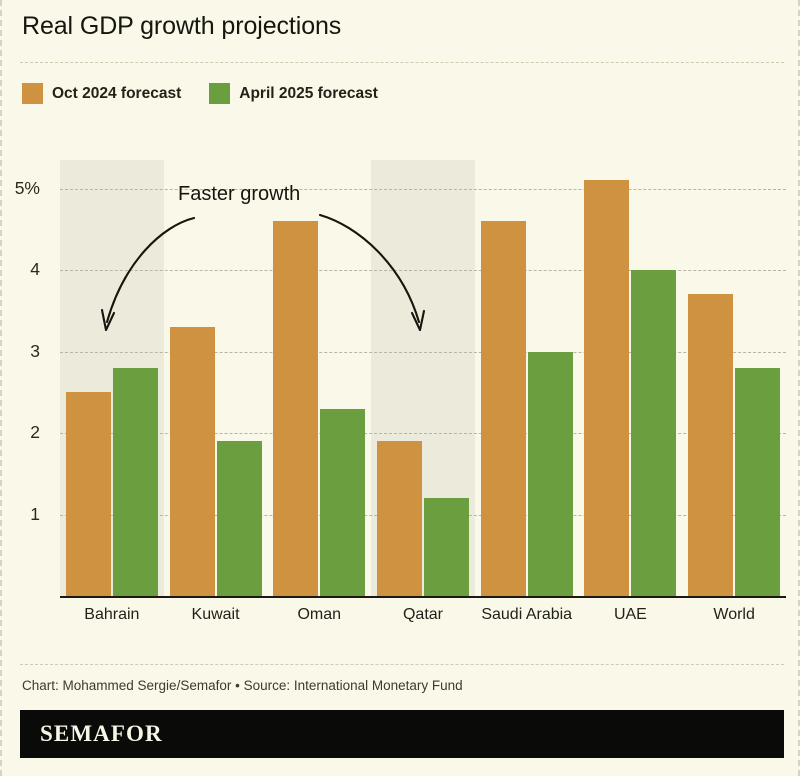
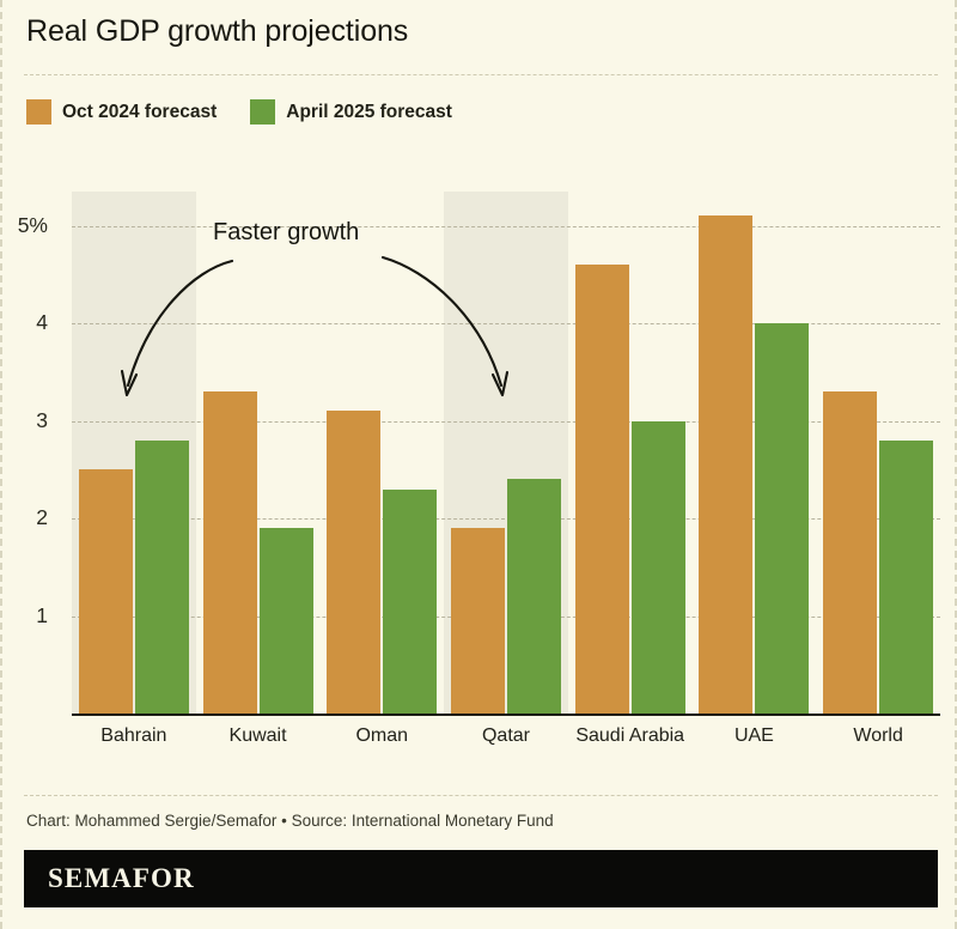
Oct 2024 forecast/Oman: 4.6% -> 3.1%
April 2025 forecast/Qatar: 1.2% -> 2.4%
Oct 2024 forecast/World: 3.7% -> 3.3%
